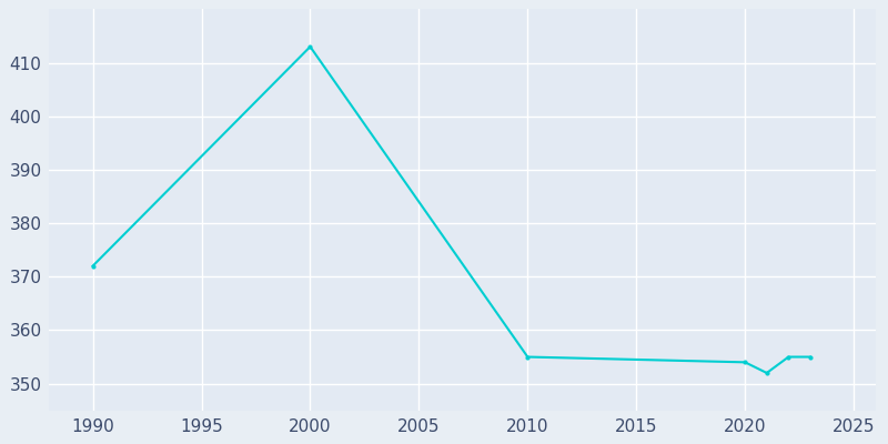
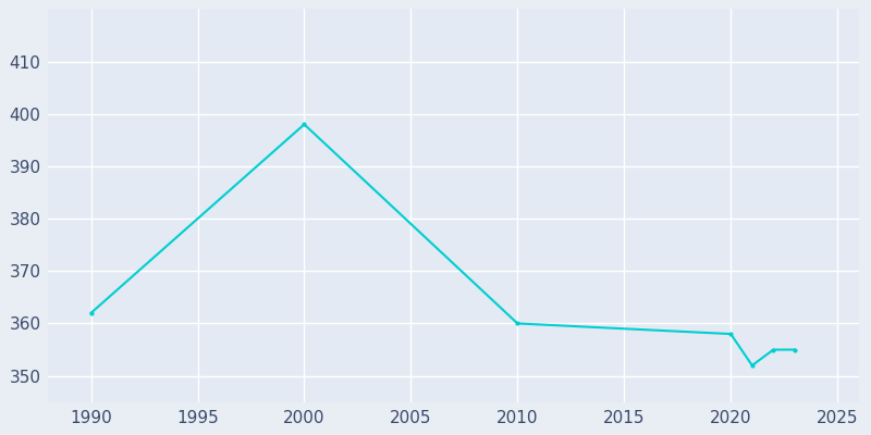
1990: 372 -> 362
2000: 413 -> 398
2010: 355 -> 360
2020: 354 -> 358
